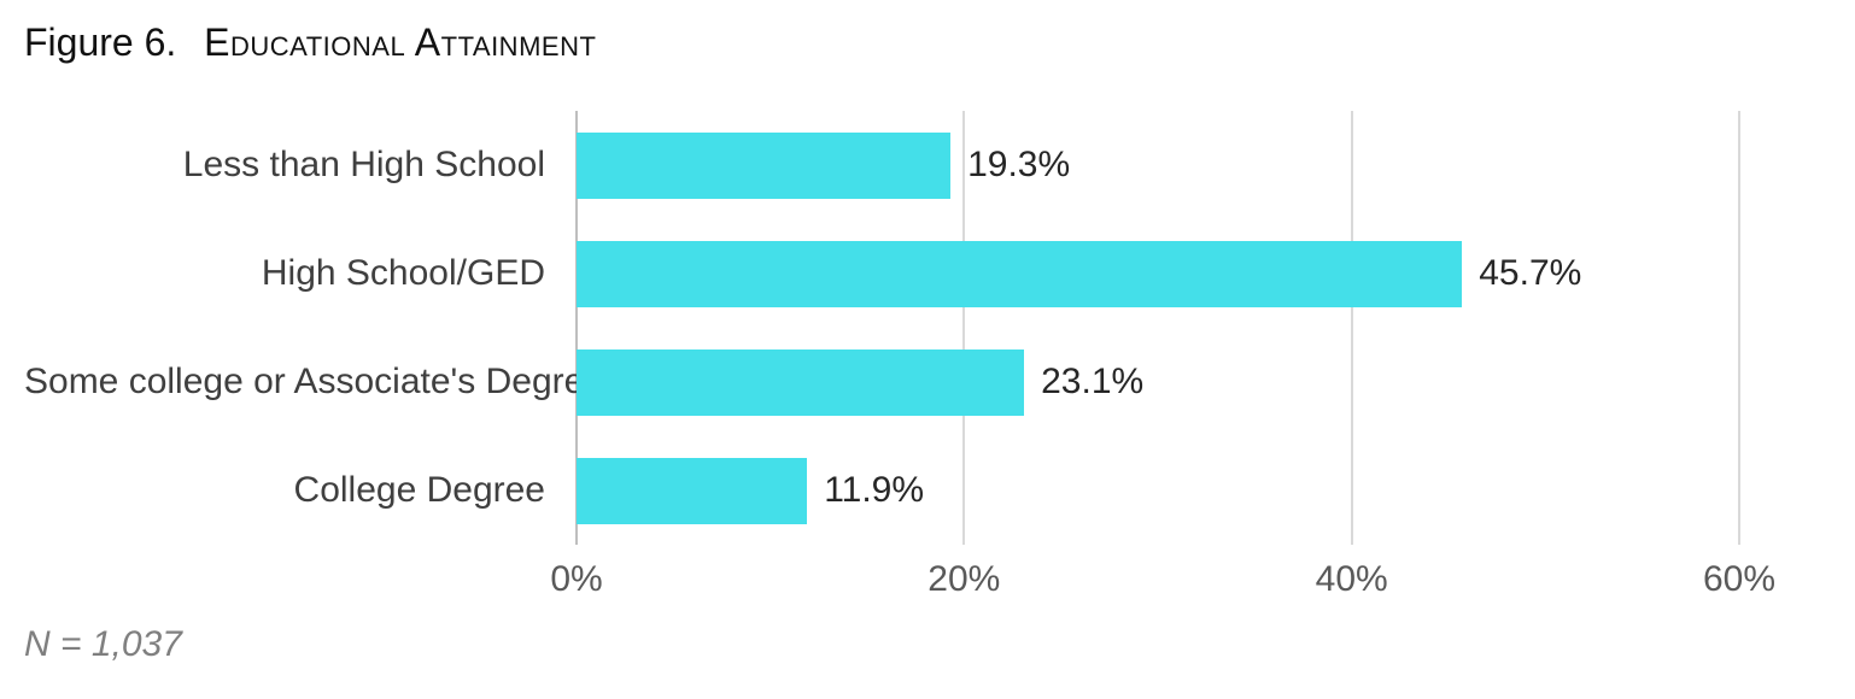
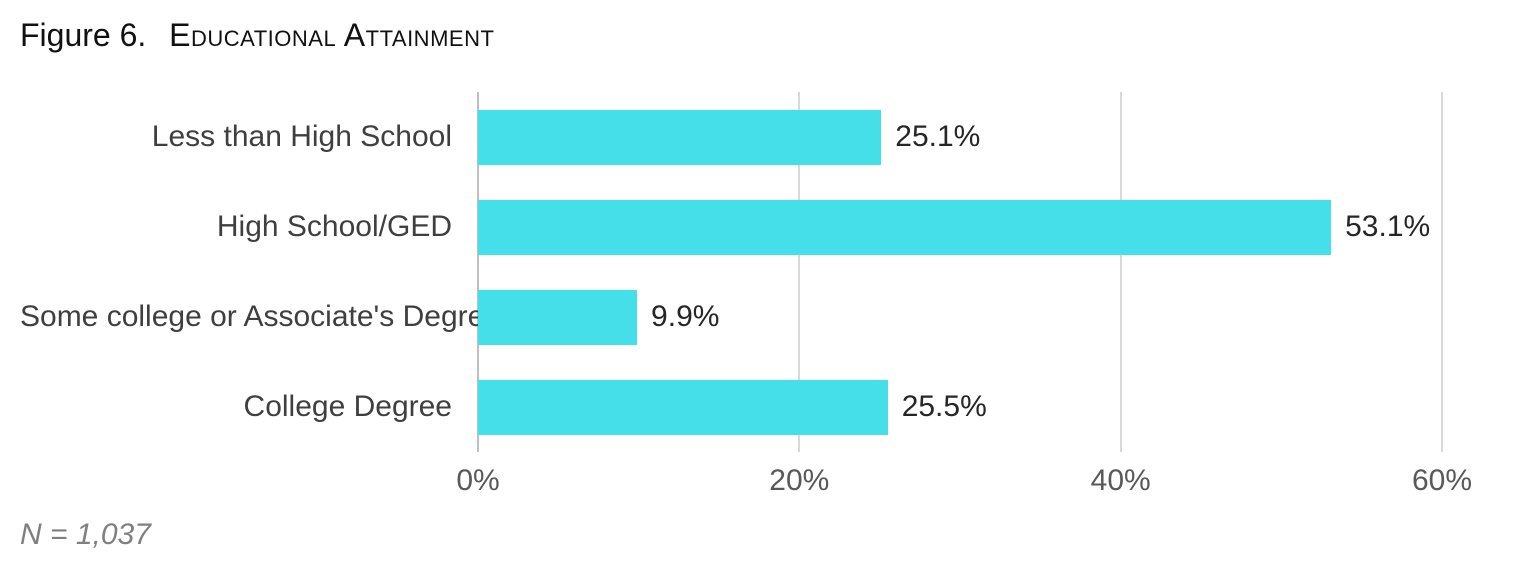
Less than High School: 19.3% -> 25.1%
High School/GED: 45.7% -> 53.1%
Some college or Associate's Degree: 23.1% -> 9.9%
College Degree: 11.9% -> 25.5%
